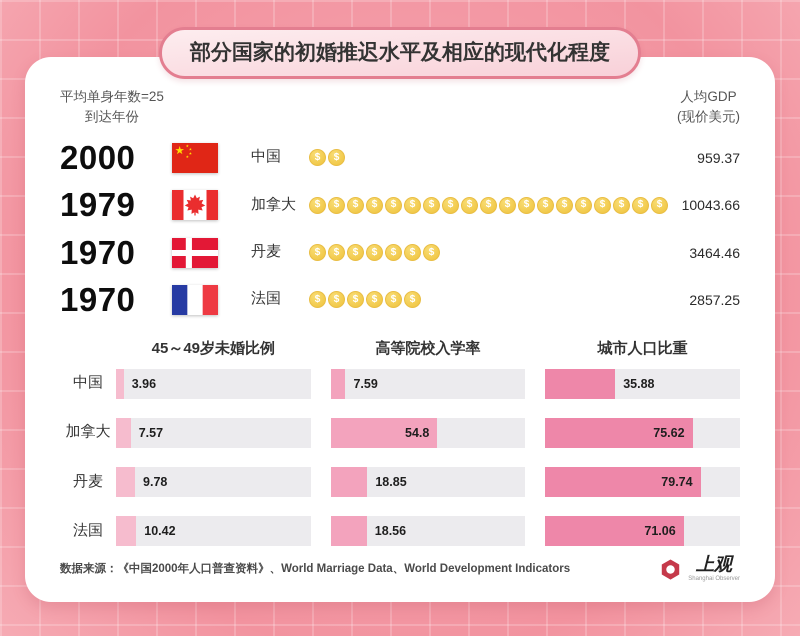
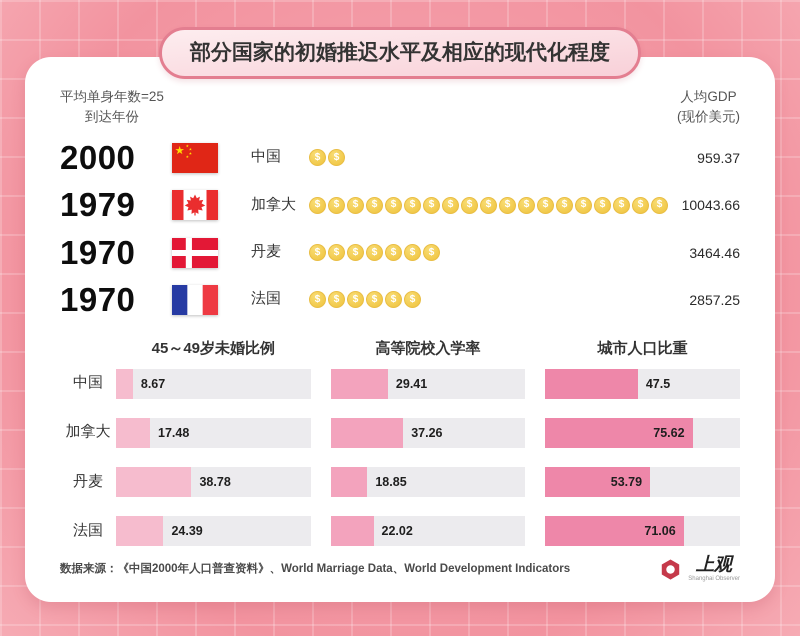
45～49岁未婚比例/中国: 3.96 -> 8.67
高等院校入学率/中国: 7.59 -> 29.41
城市人口比重/中国: 35.88 -> 47.5
45～49岁未婚比例/加拿大: 7.57 -> 17.48
高等院校入学率/加拿大: 54.8 -> 37.26
45～49岁未婚比例/丹麦: 9.78 -> 38.78
城市人口比重/丹麦: 79.74 -> 53.79
45～49岁未婚比例/法国: 10.42 -> 24.39
高等院校入学率/法国: 18.56 -> 22.02
